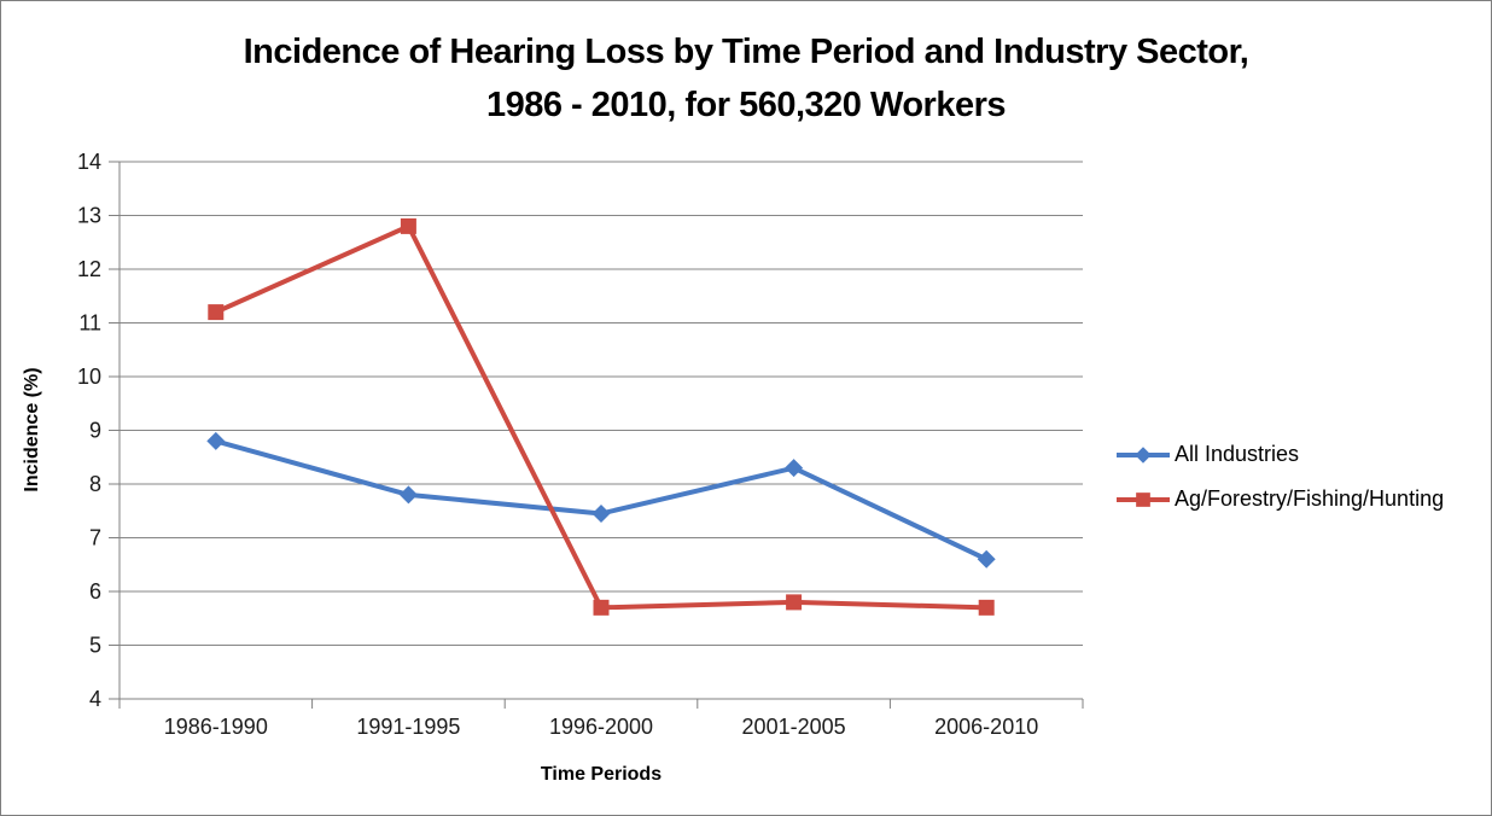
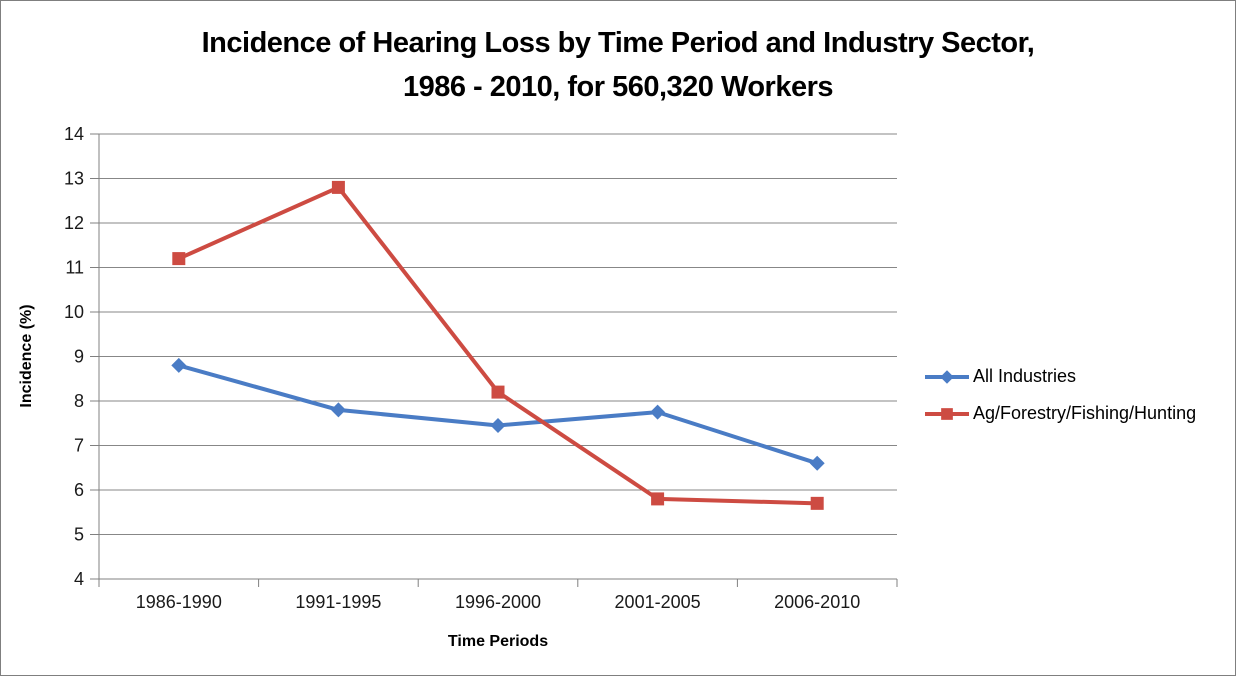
Ag/Forestry/Fishing/Hunting/1996-2000: 5.7 -> 8.2
All Industries/2001-2005: 8.3 -> 7.8
